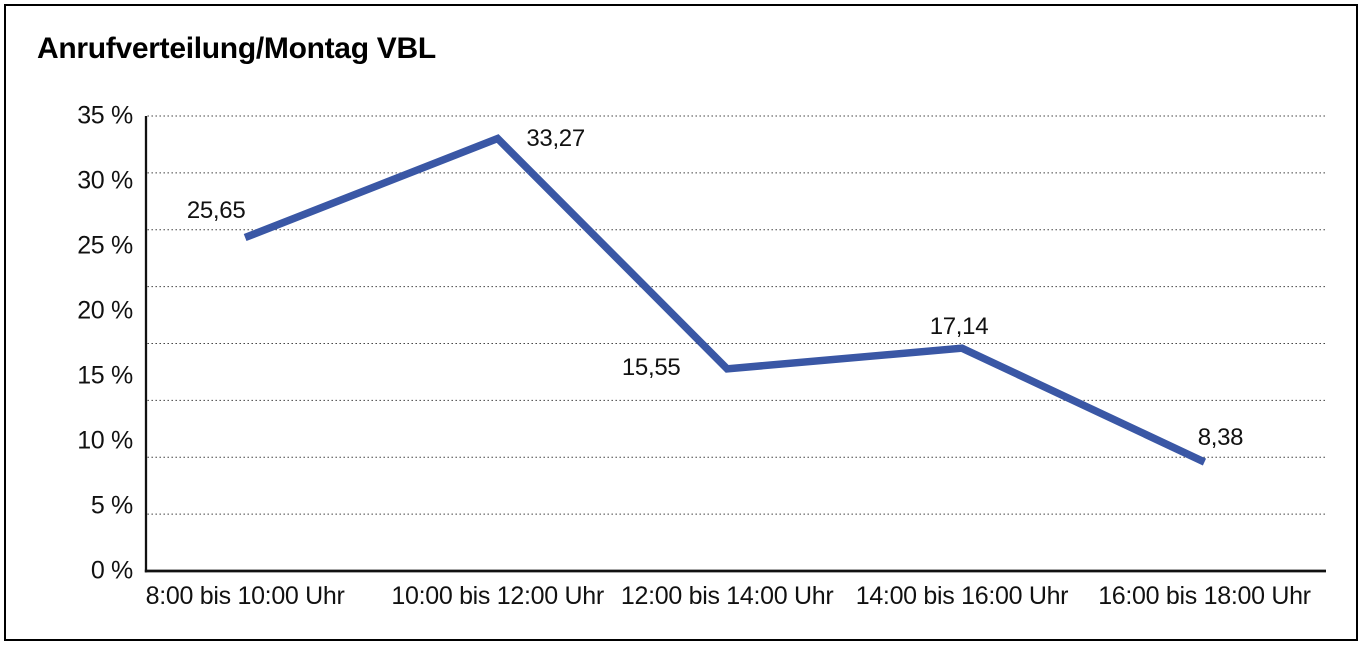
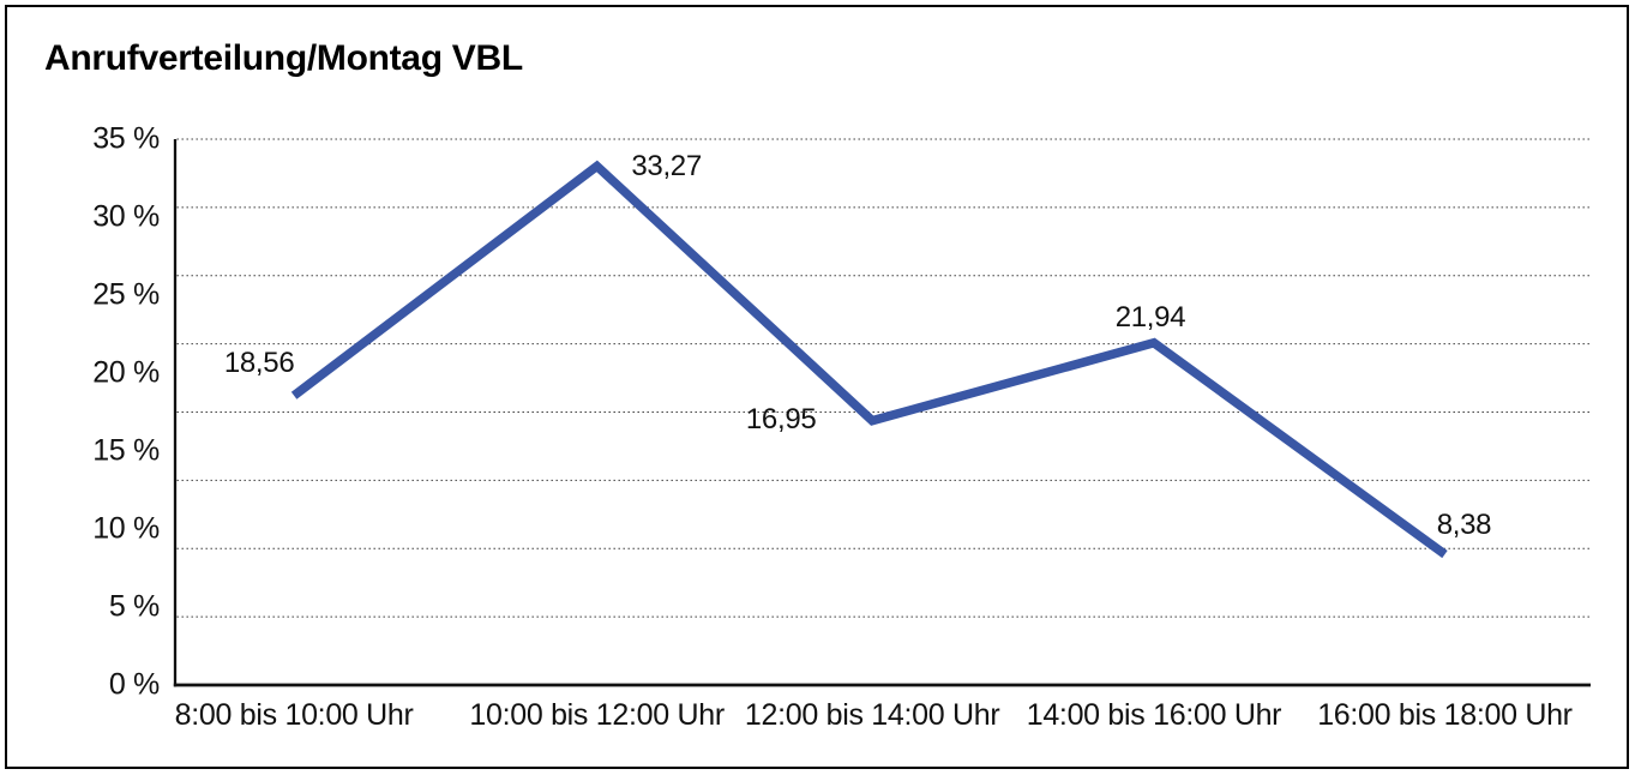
8:00 bis 10:00 Uhr: 25,65 -> 18,56
12:00 bis 14:00 Uhr: 15,55 -> 16,95
14:00 bis 16:00 Uhr: 17,14 -> 21,94
